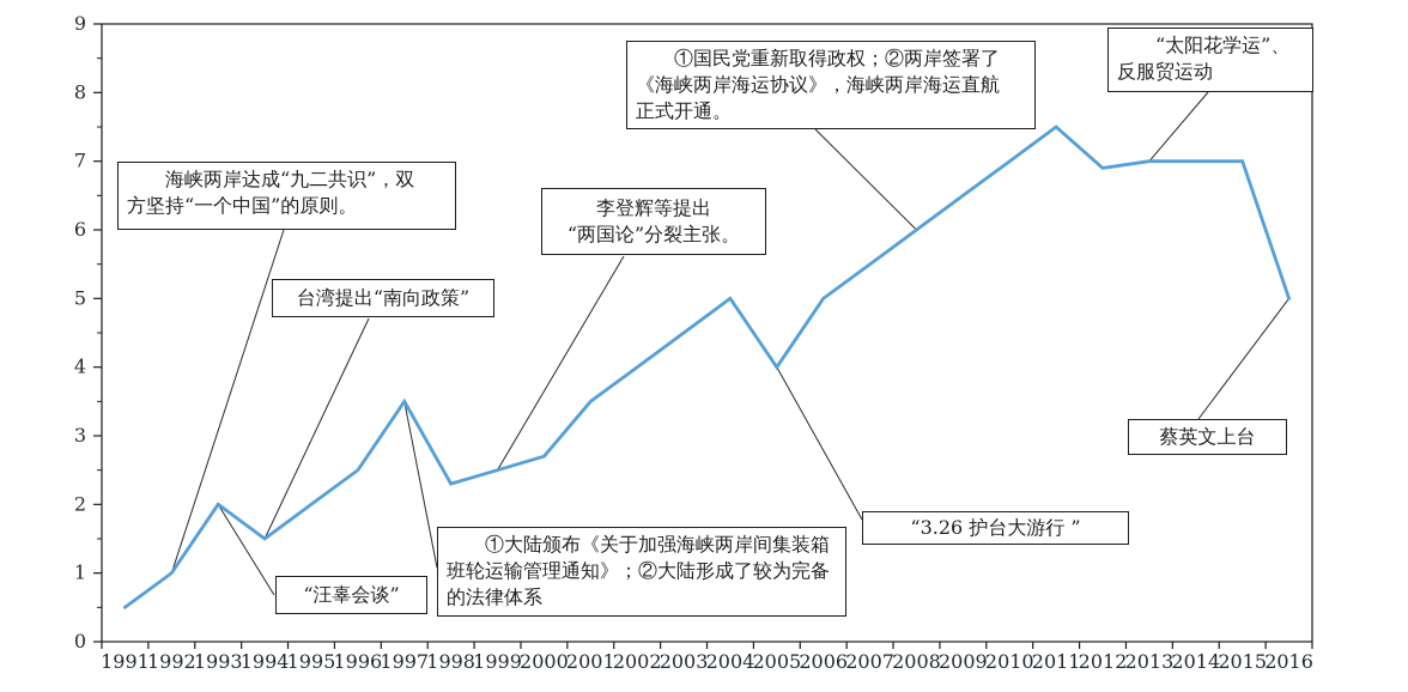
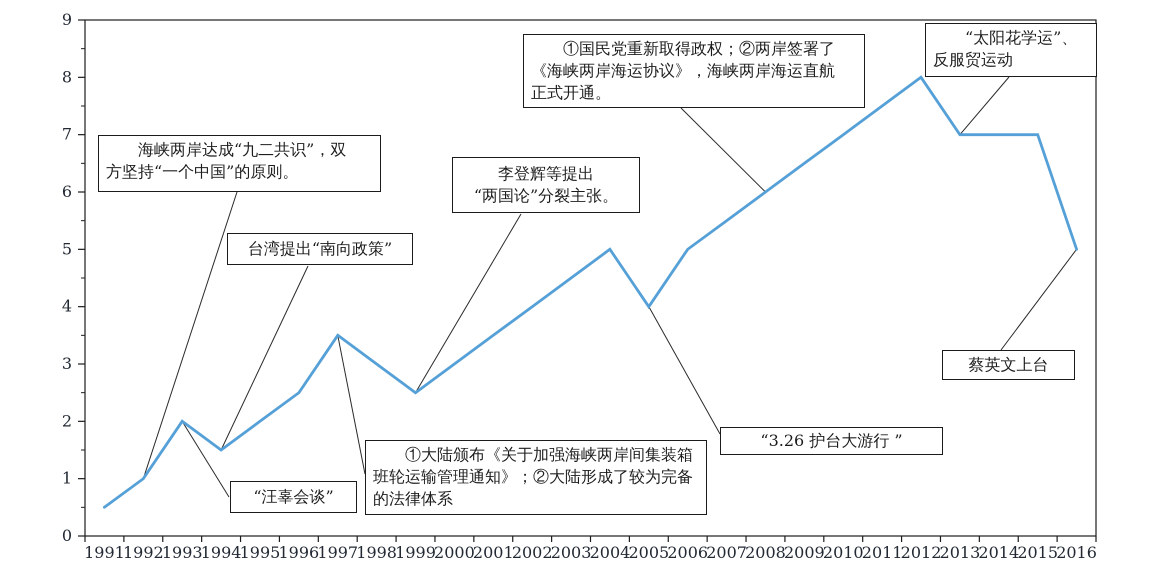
1998: 2.3 -> 3.0
2000: 2.7 -> 3.0
2012: 6.9 -> 8.0
